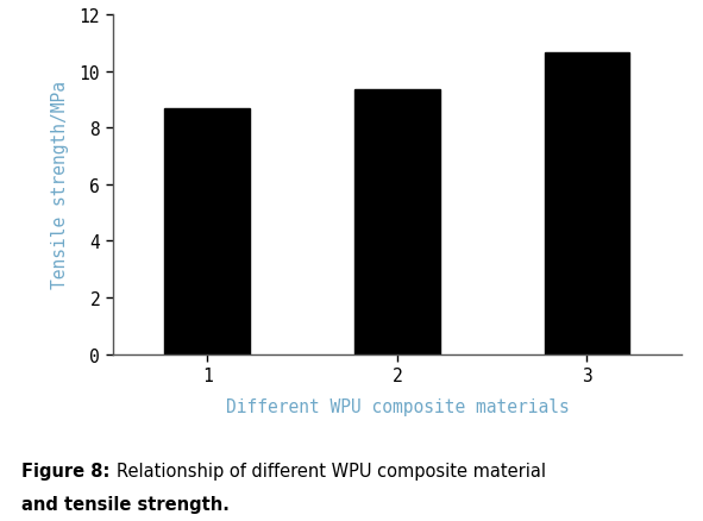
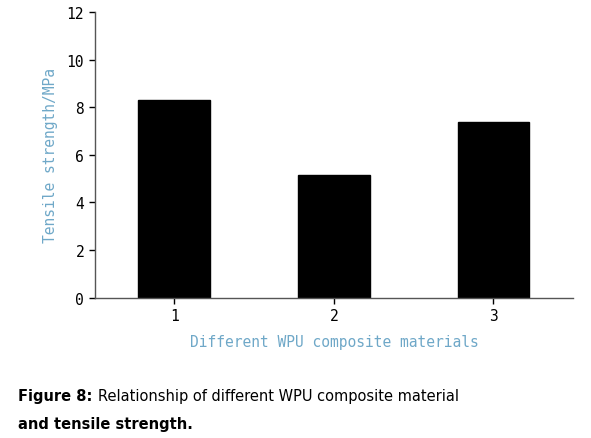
1: 8.70 -> 8.30
2: 9.35 -> 5.15
3: 10.65 -> 7.40
